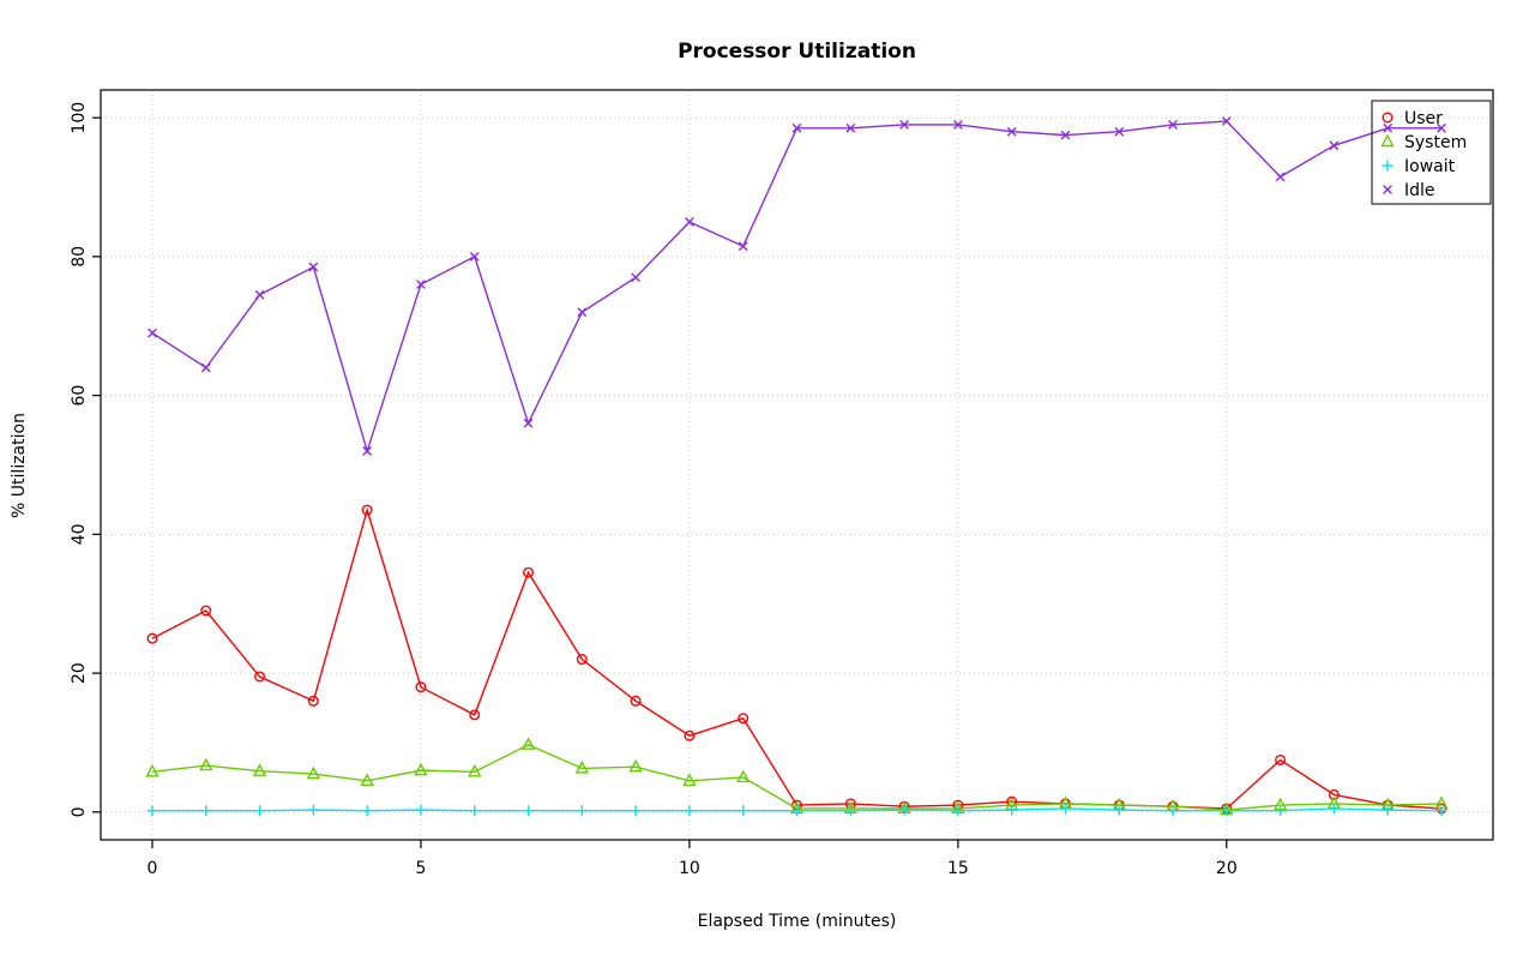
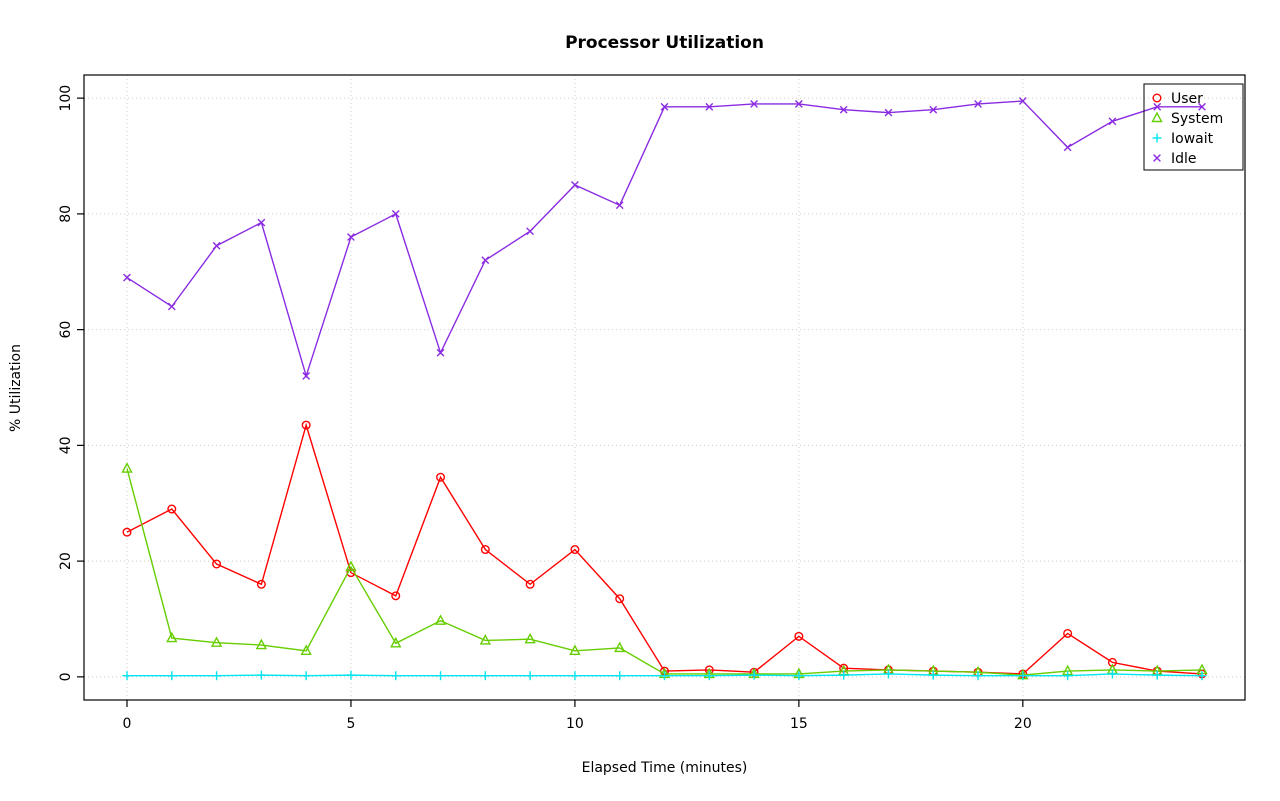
System/0: 6 -> 36
System/5: 6 -> 19
User/10: 11 -> 22
User/15: 1 -> 7
